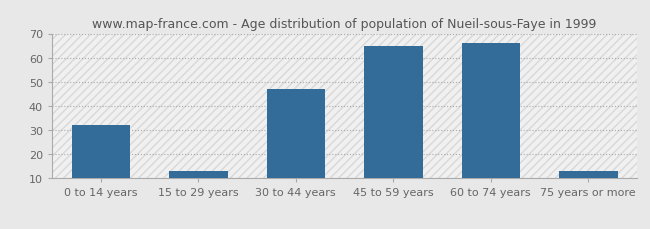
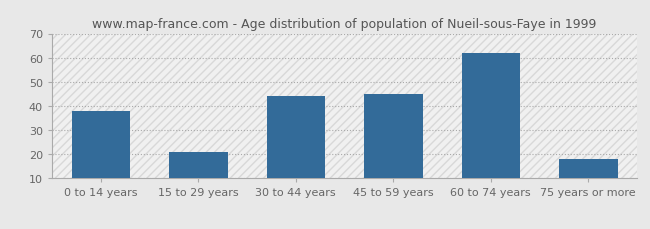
0 to 14 years: 32 -> 38
15 to 29 years: 13 -> 21
30 to 44 years: 47 -> 44
45 to 59 years: 65 -> 45
60 to 74 years: 66 -> 62
75 years or more: 13 -> 18
